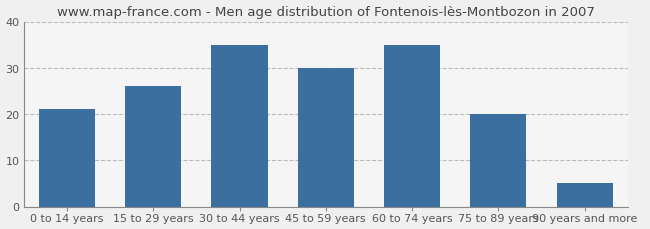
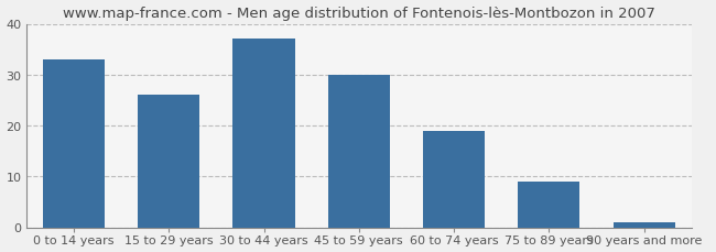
0 to 14 years: 21 -> 33
30 to 44 years: 35 -> 37
60 to 74 years: 35 -> 19
75 to 89 years: 20 -> 9
90 years and more: 5 -> 1
